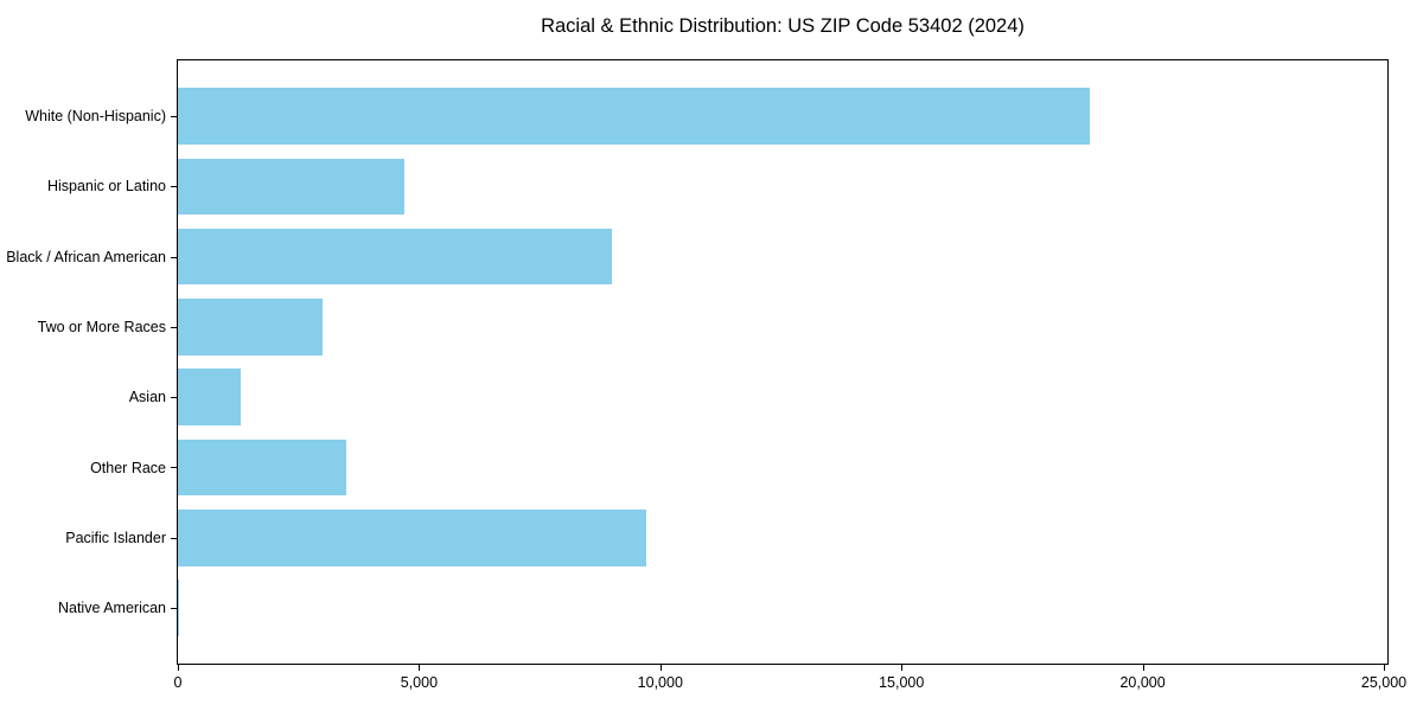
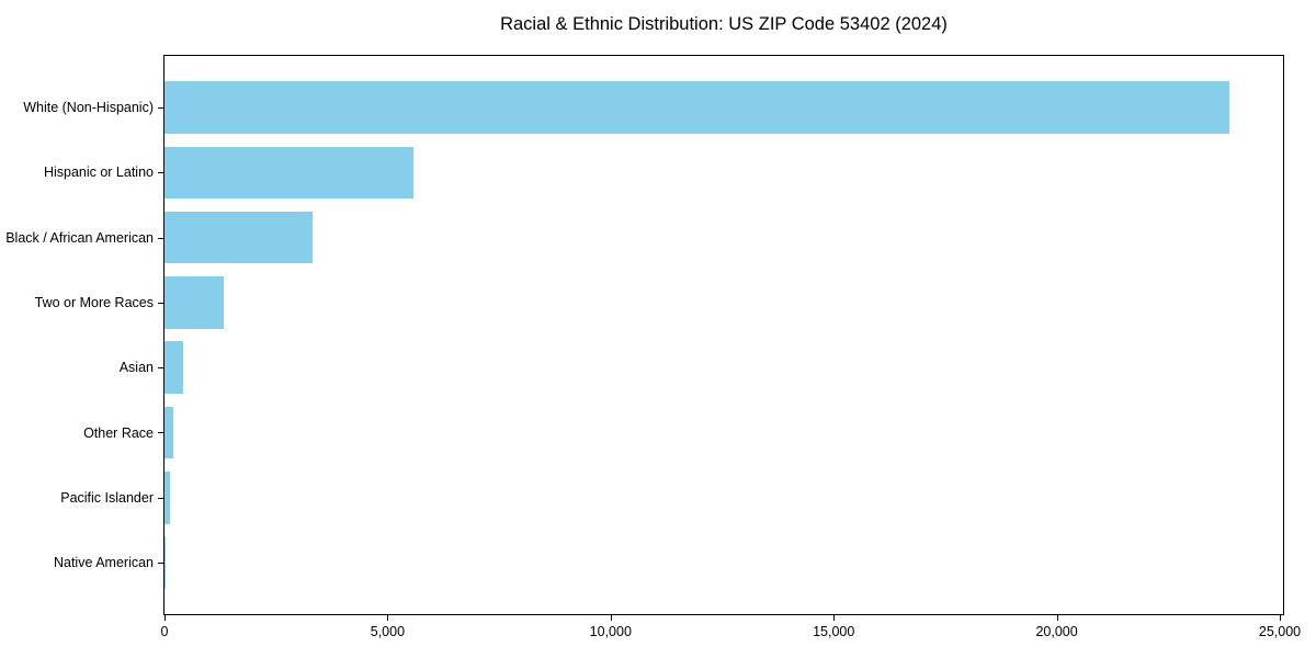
White (Non-Hispanic): 18900 -> 23900
Hispanic or Latino: 4700 -> 5600
Black / African American: 9000 -> 3300
Two or More Races: 3000 -> 1300
Asian: 1300 -> 400
Other Race: 3500 -> 200
Pacific Islander: 9700 -> 100
